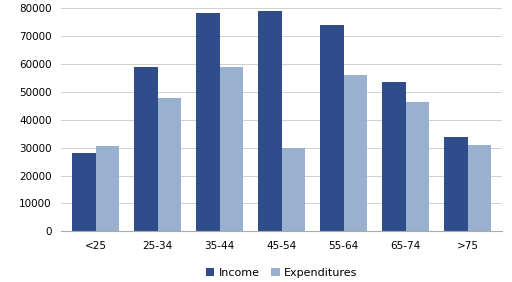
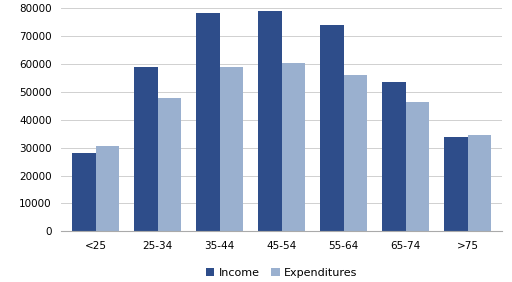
Expenditures/45-54: 30000 -> 60500
Expenditures/>75: 31000 -> 34500
